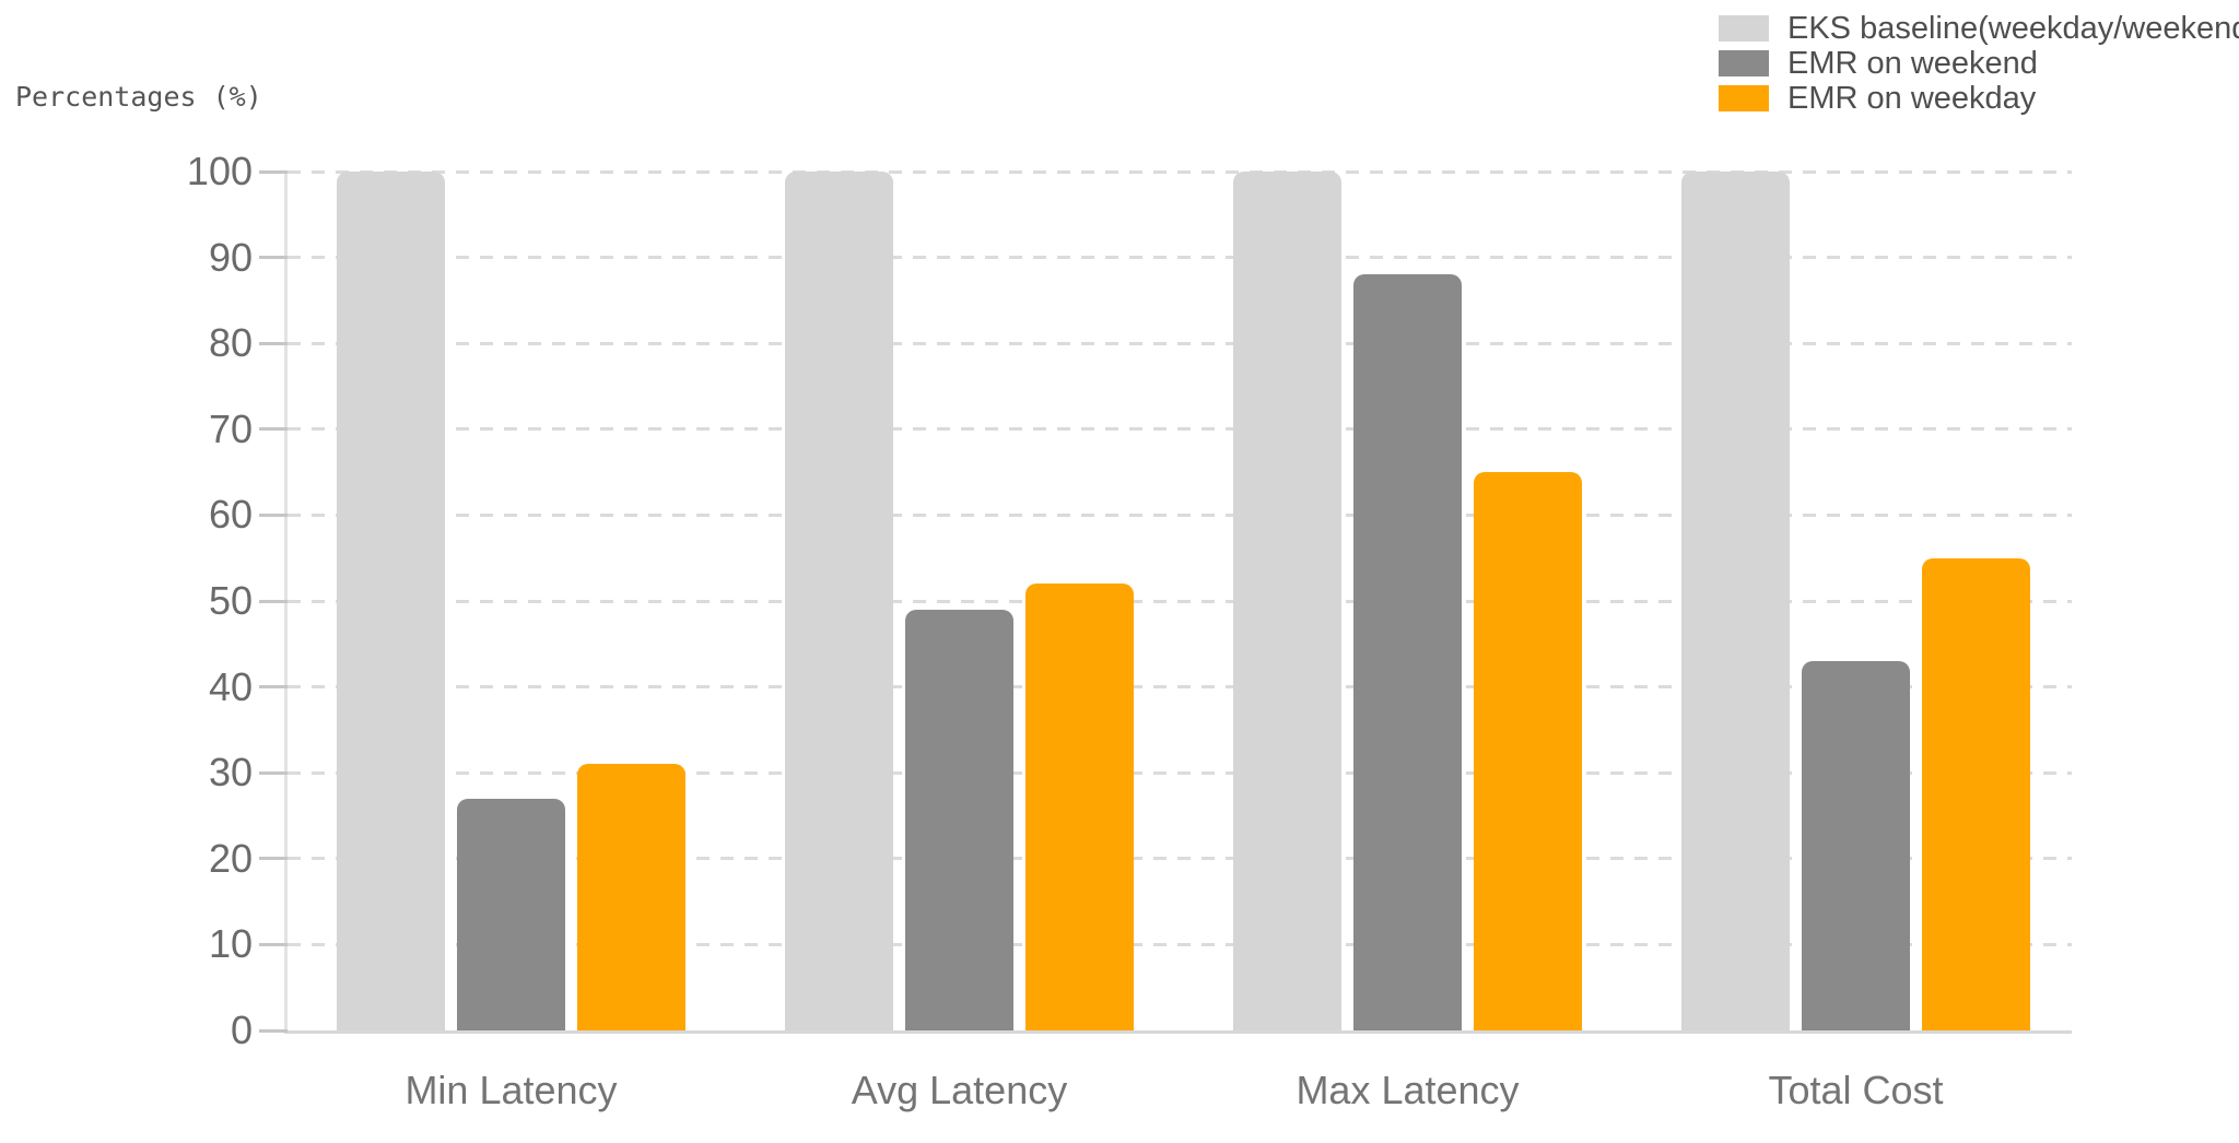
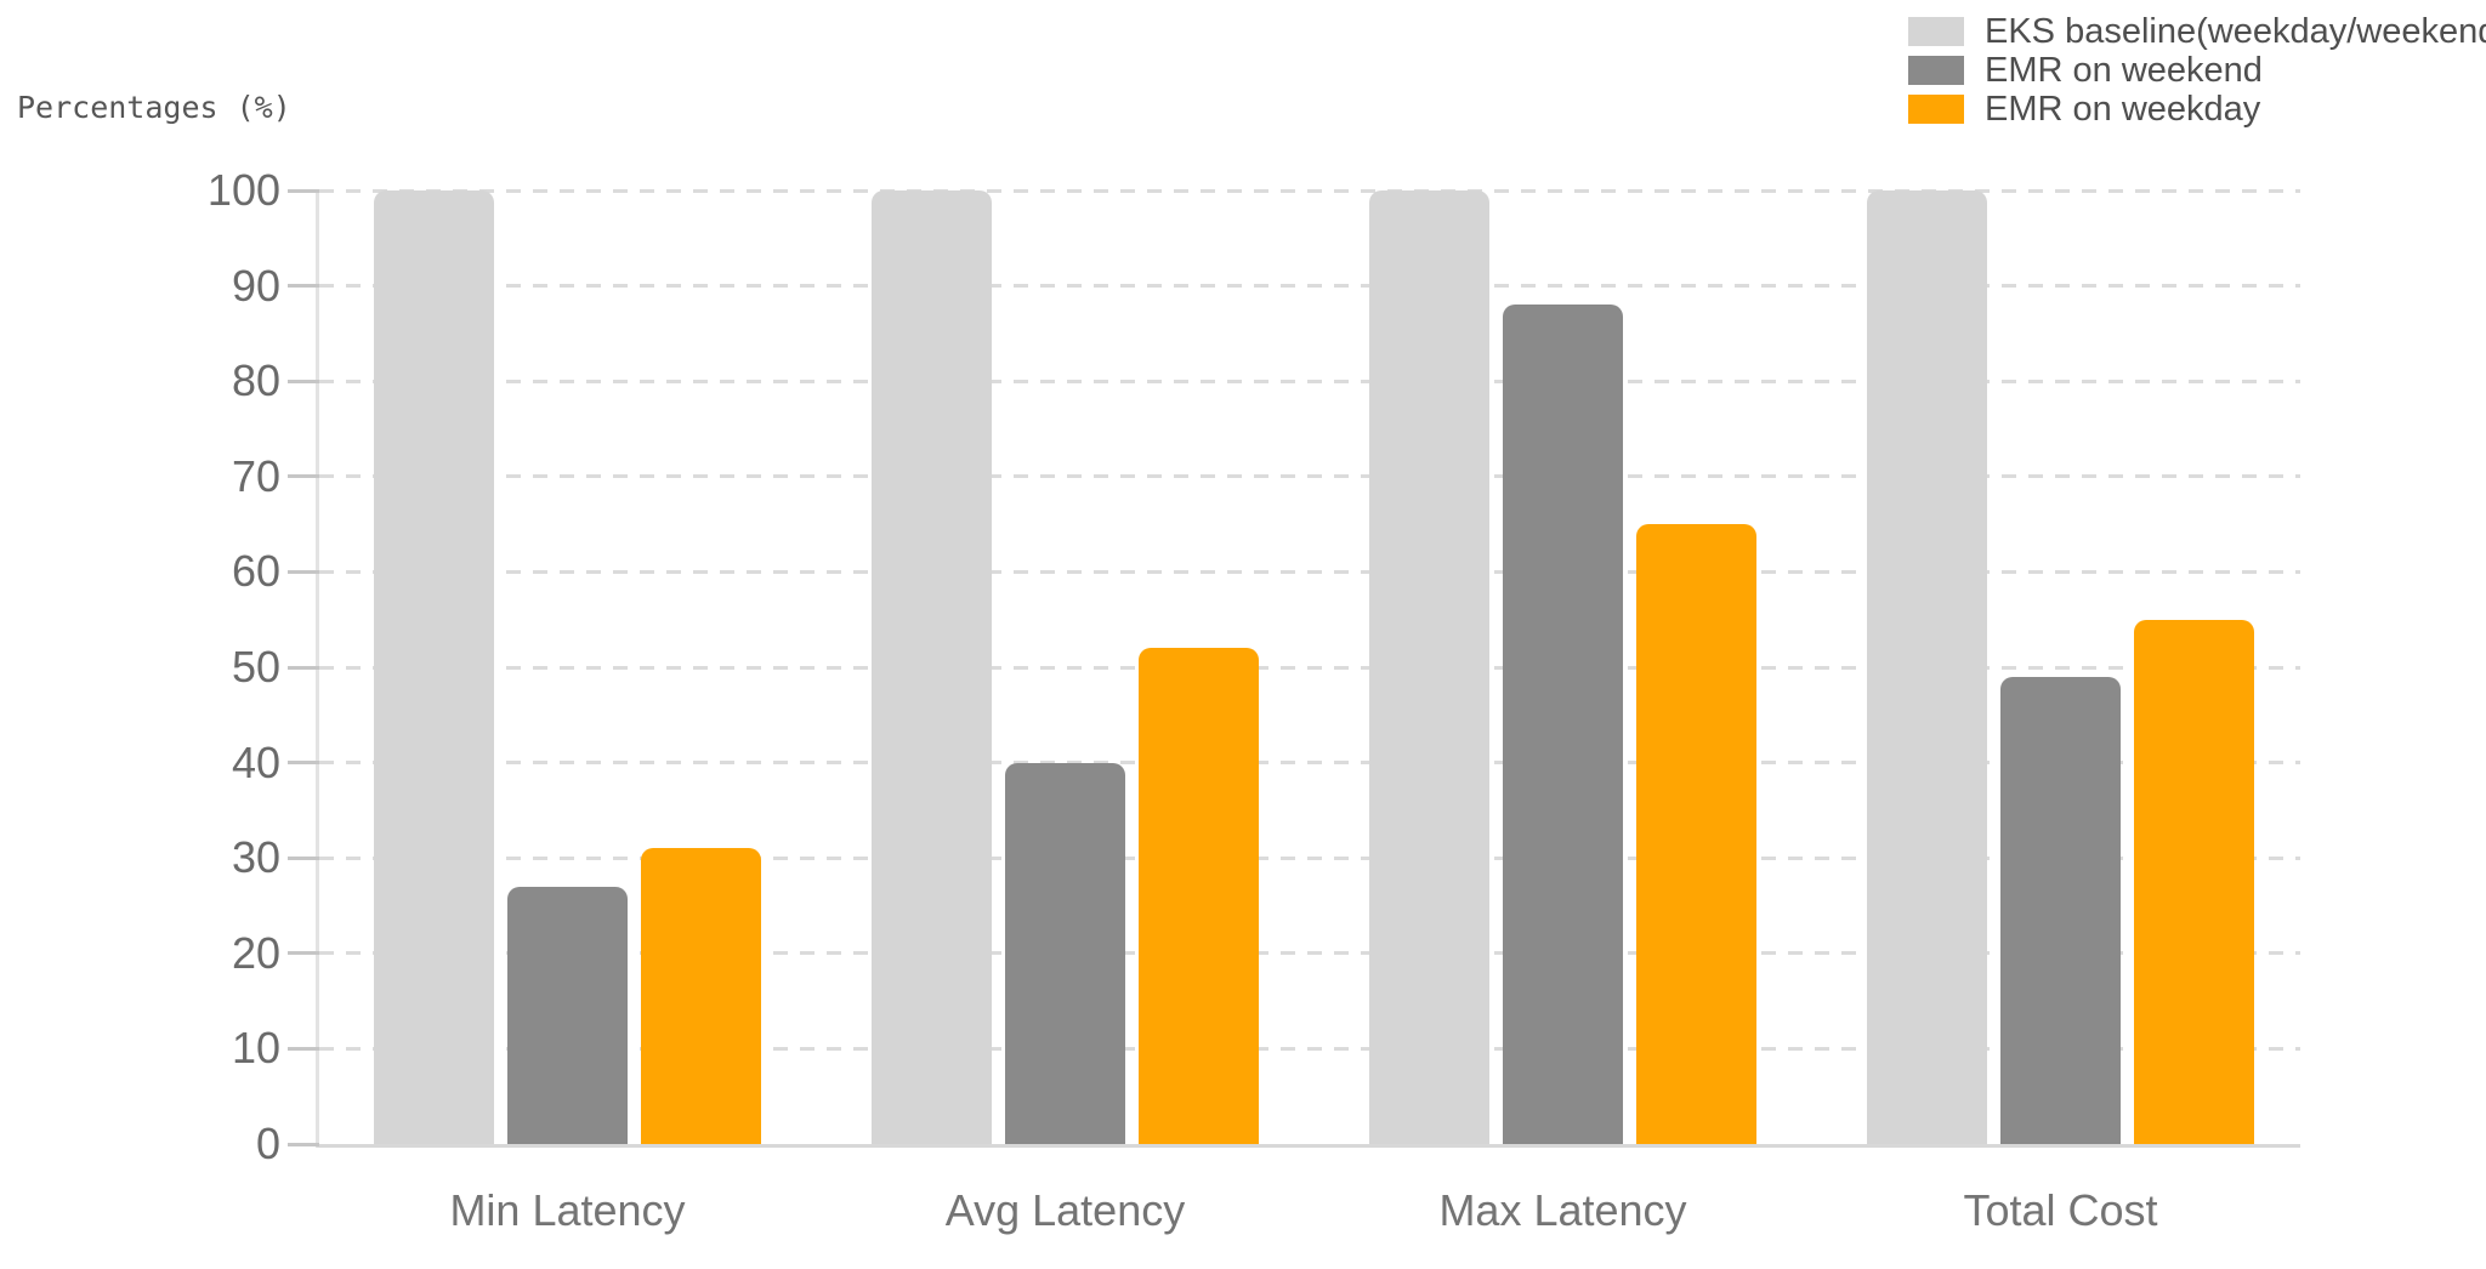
EMR on weekend/Avg Latency: 49 -> 40
EMR on weekend/Total Cost: 43 -> 49
